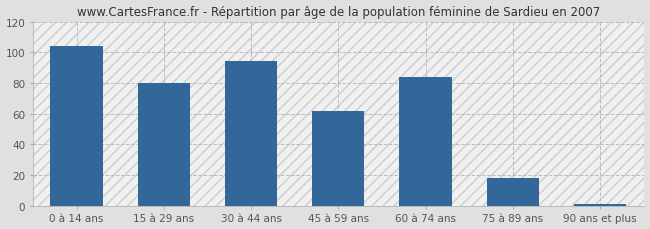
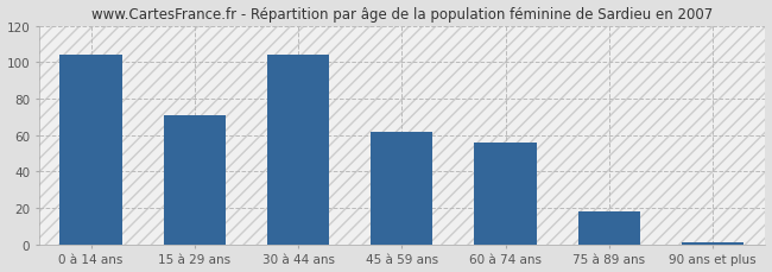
15 à 29 ans: 80 -> 71
30 à 44 ans: 94 -> 104
60 à 74 ans: 84 -> 56
